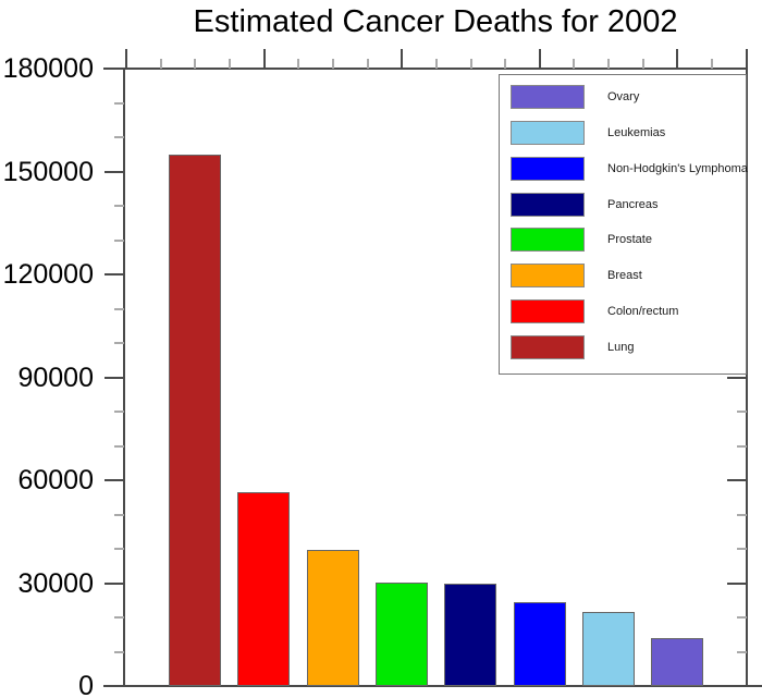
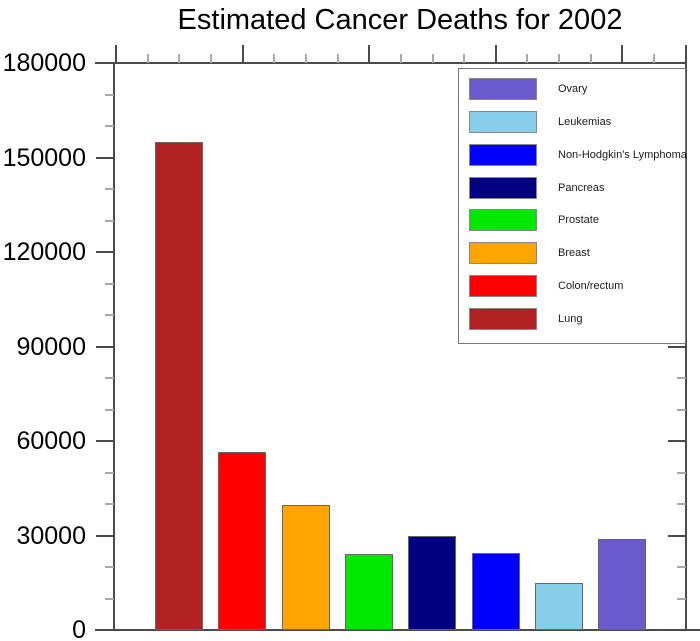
Prostate: 30000 -> 24000
Leukemias: 22000 -> 15000
Ovary: 14000 -> 29000
